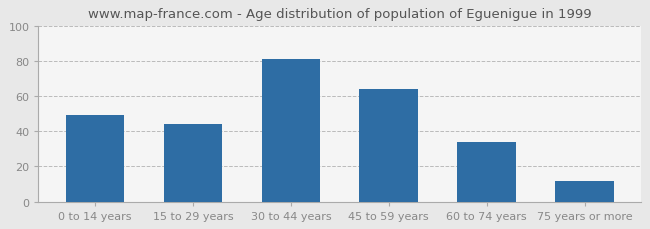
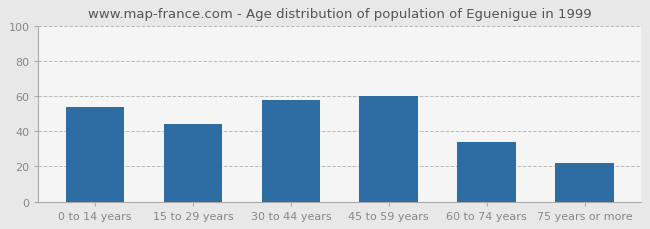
0 to 14 years: 49 -> 54
30 to 44 years: 81 -> 58
45 to 59 years: 64 -> 60
75 years or more: 12 -> 22
